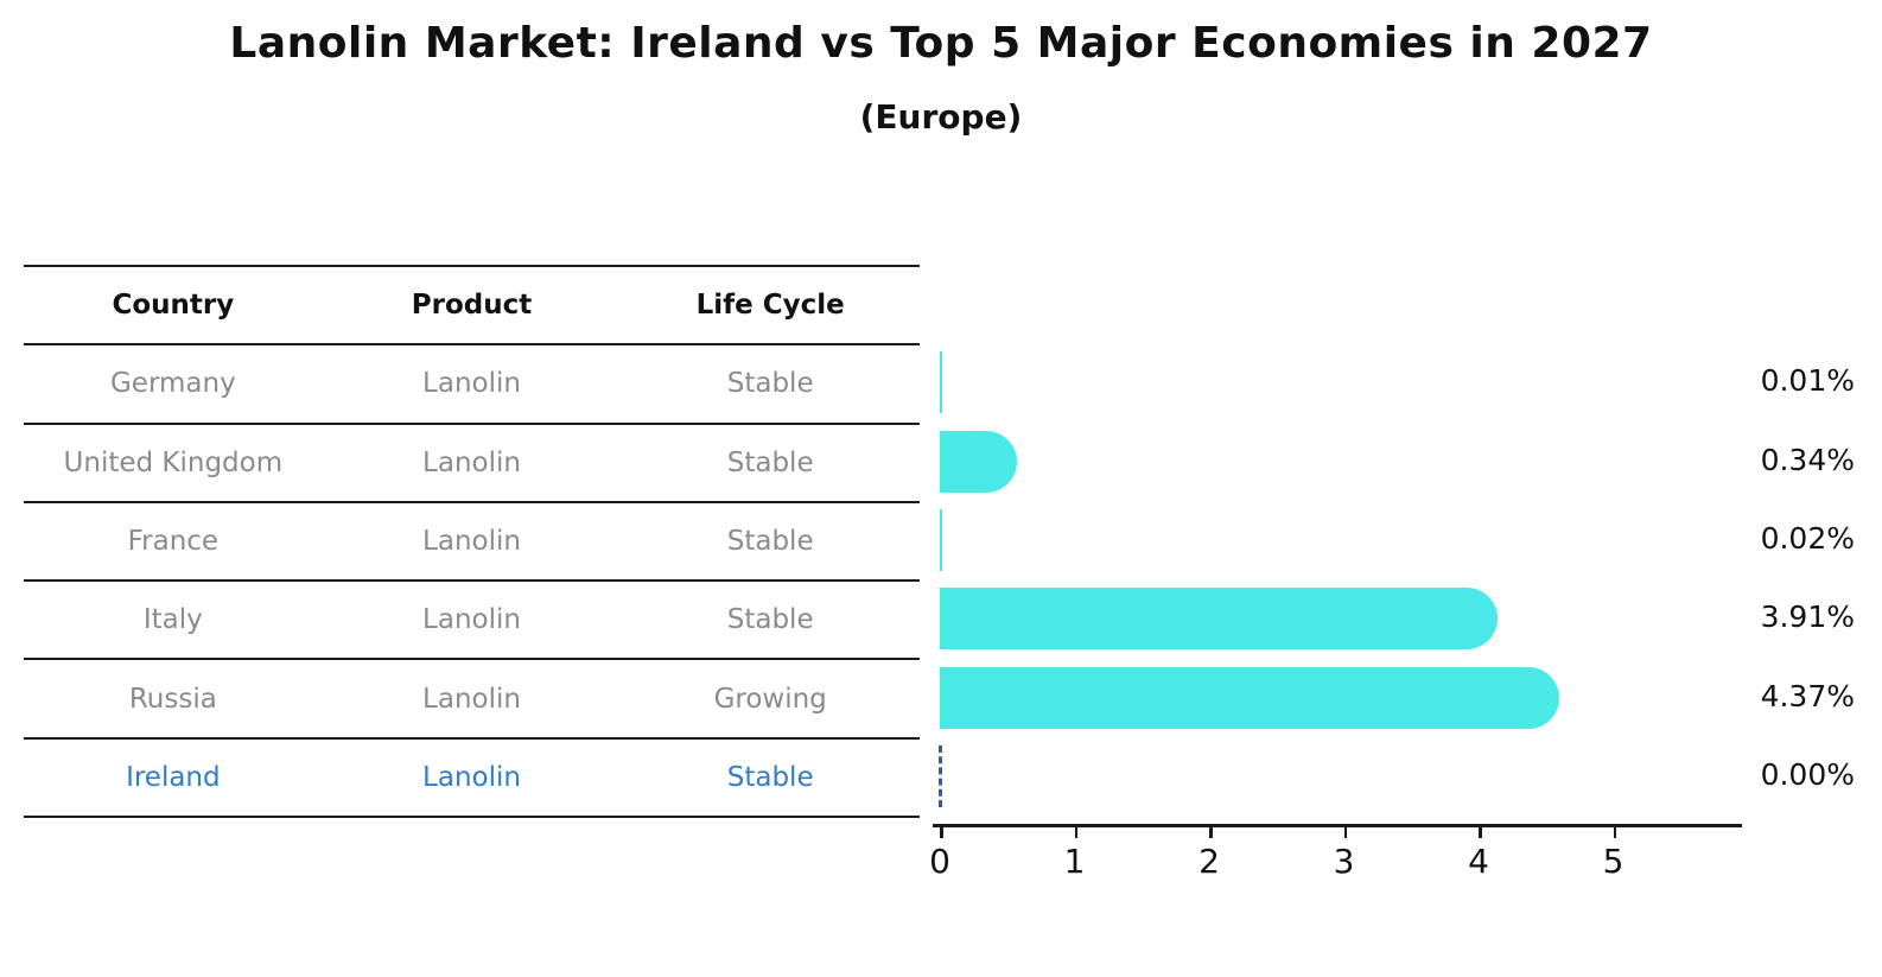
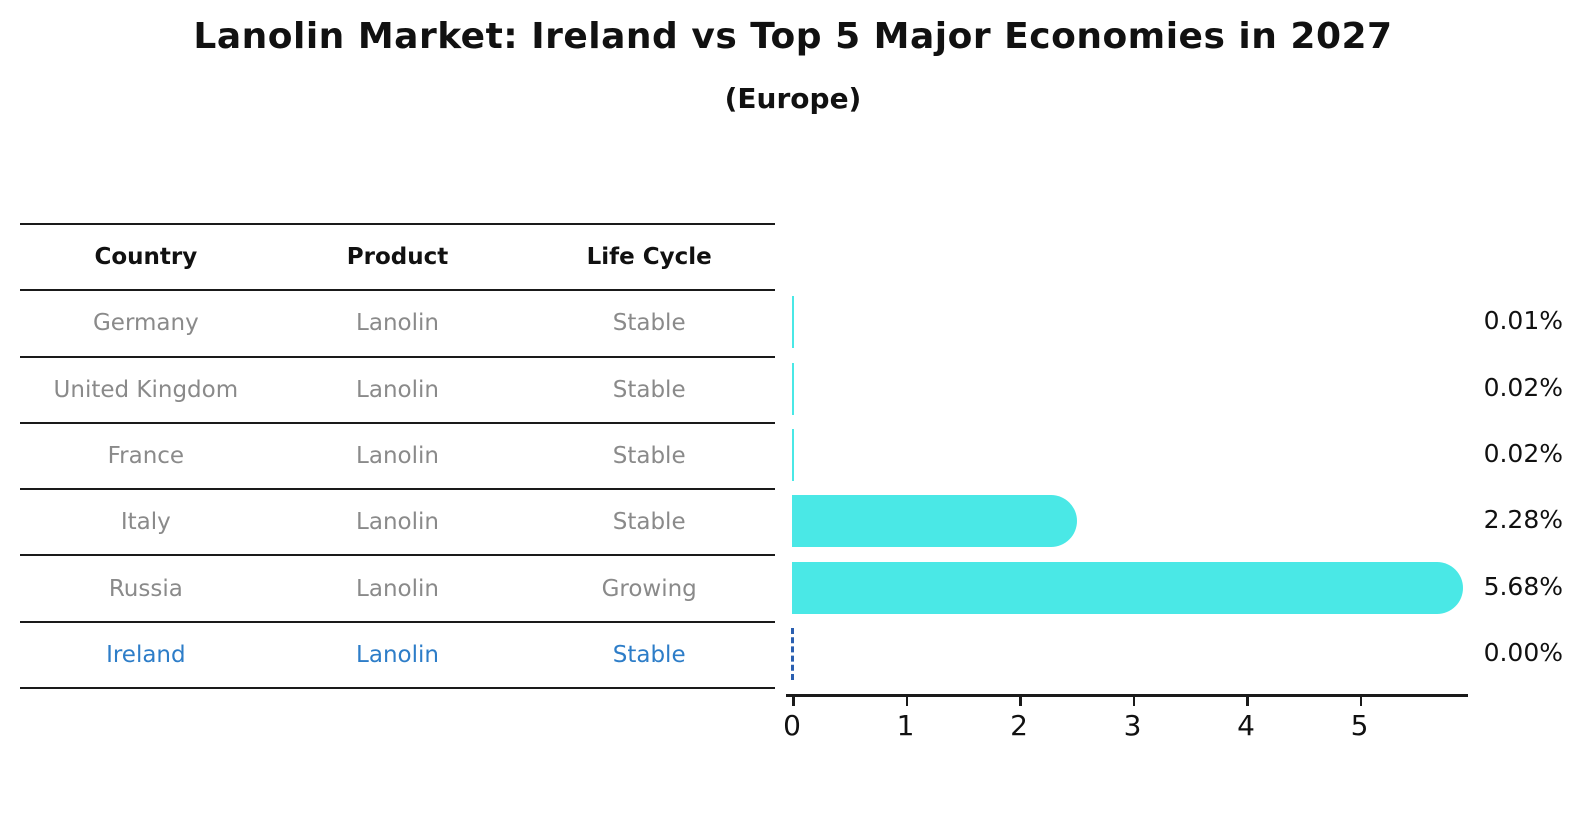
United Kingdom: 0.34% -> 0.02%
Italy: 3.91% -> 2.28%
Russia: 4.37% -> 5.68%
